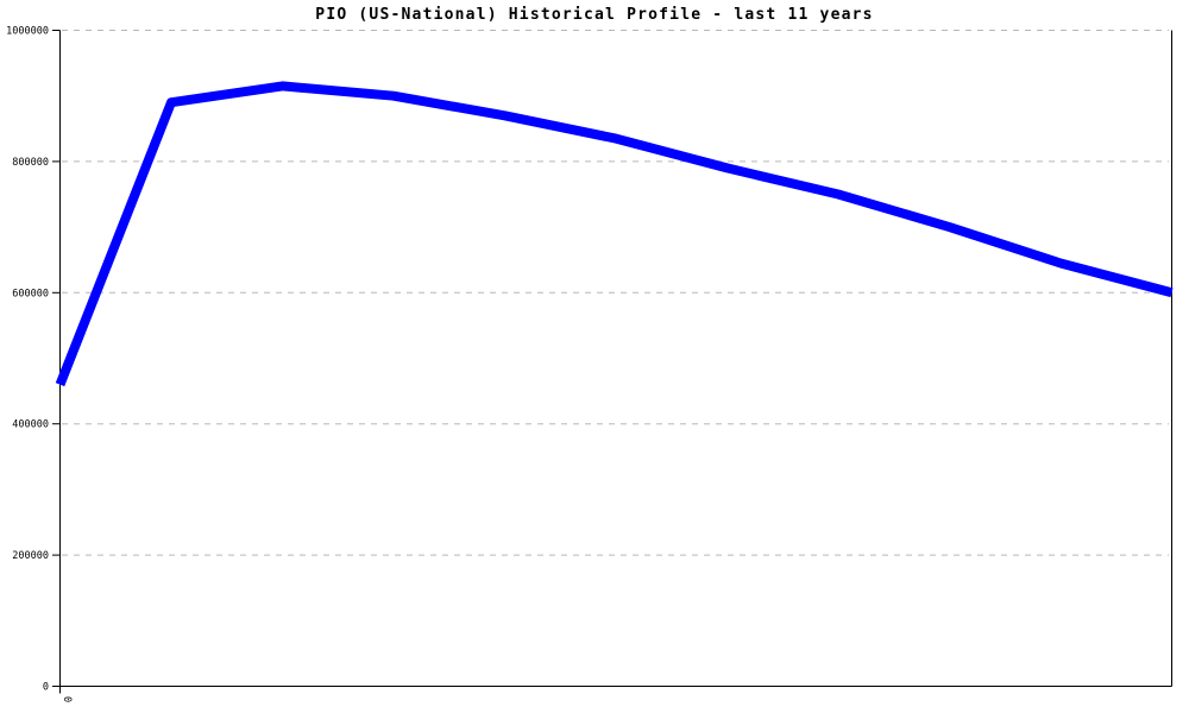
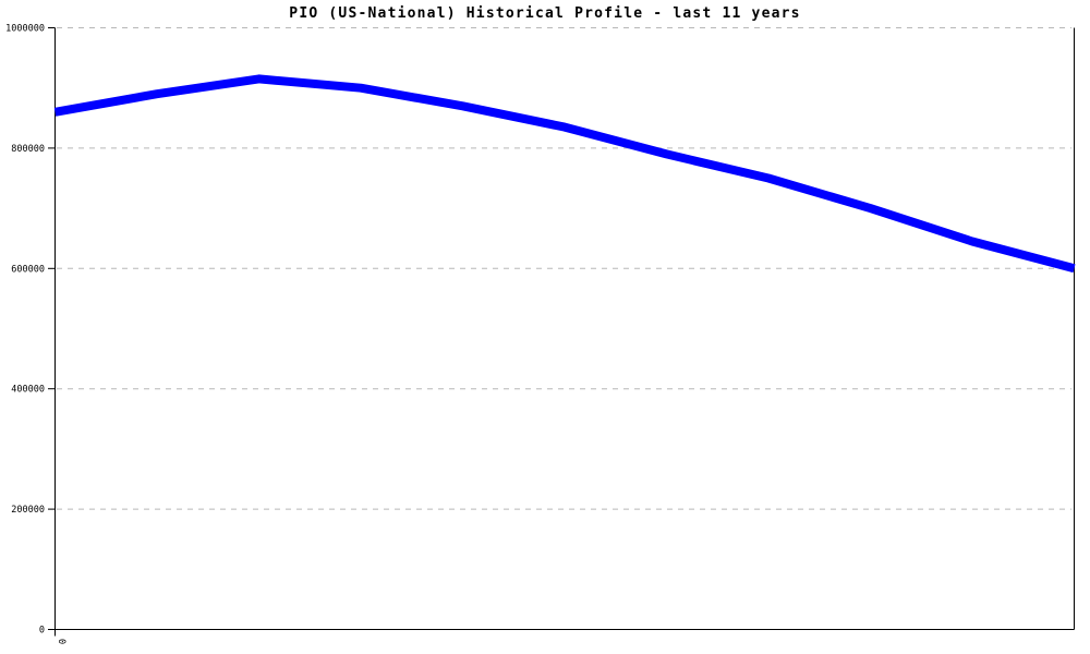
0: 460000 -> 860000
